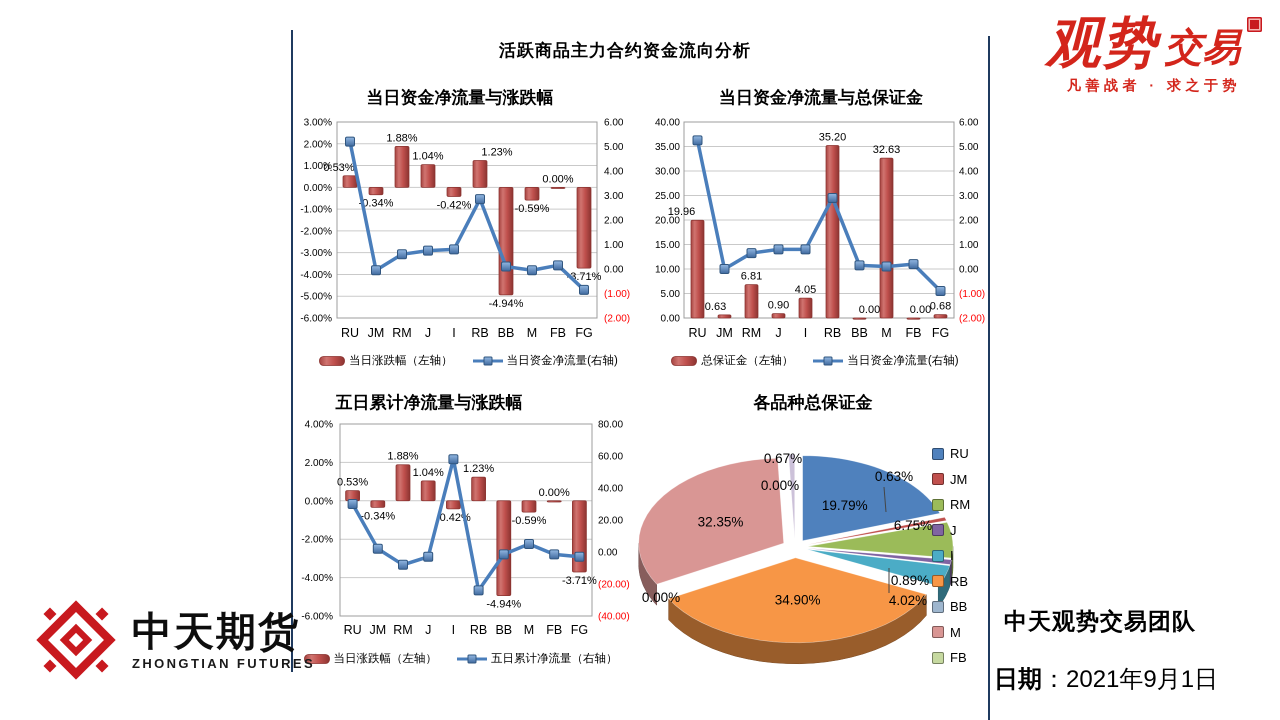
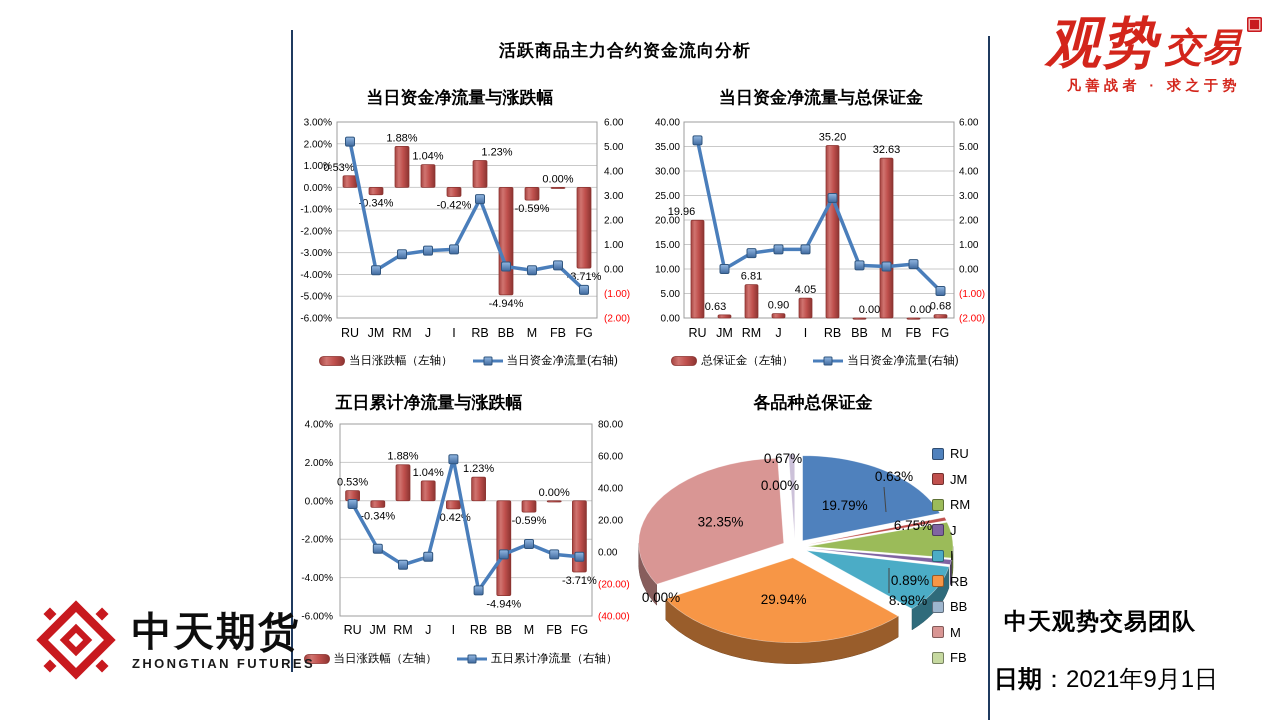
各品种总保证金/I: 4.02% -> 8.98%
各品种总保证金/RB: 34.90% -> 29.94%
